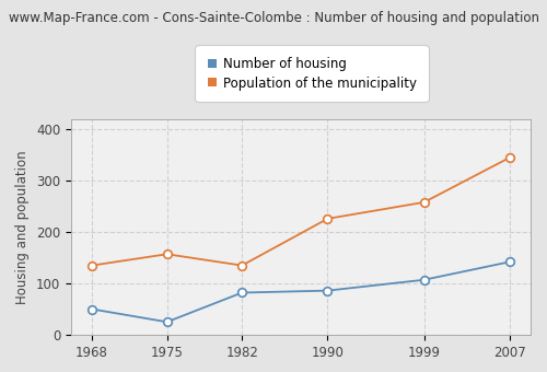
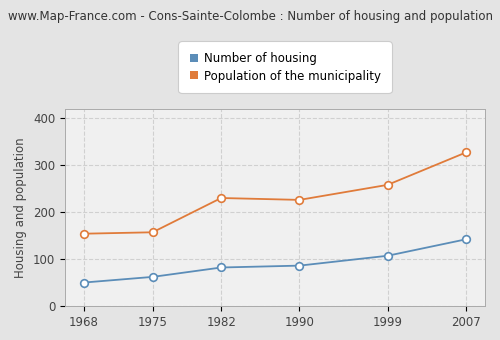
Population of the municipality/1968: 135 -> 154
Number of housing/1975: 25 -> 62
Population of the municipality/1982: 135 -> 230
Population of the municipality/2007: 345 -> 327
